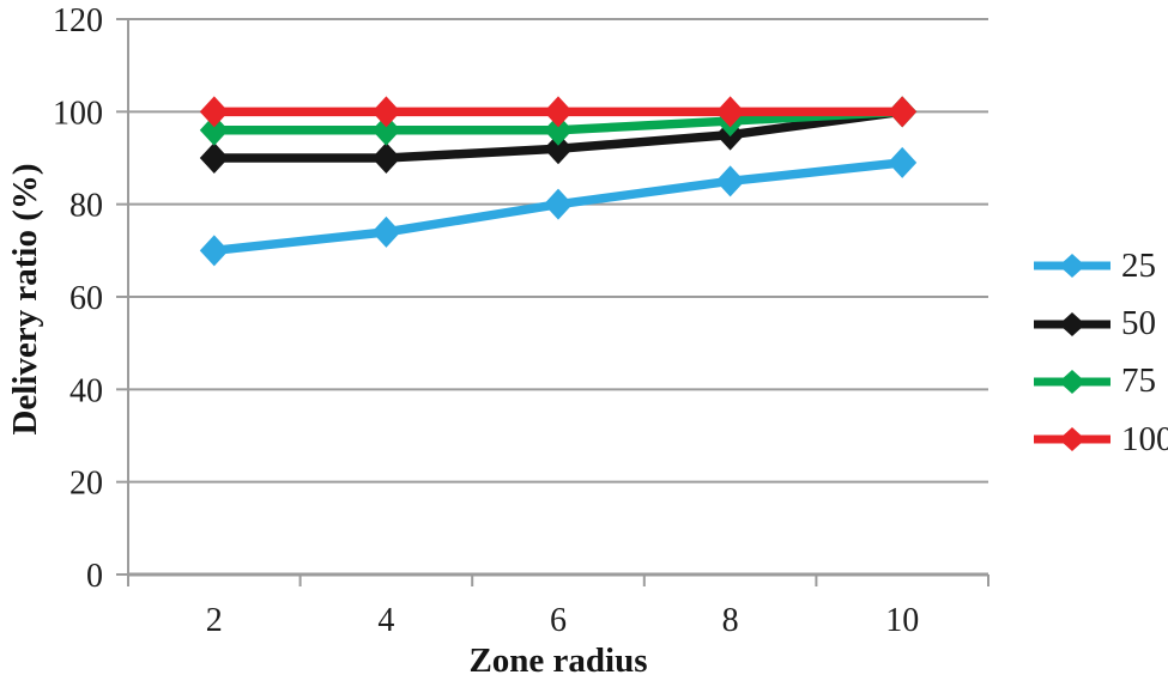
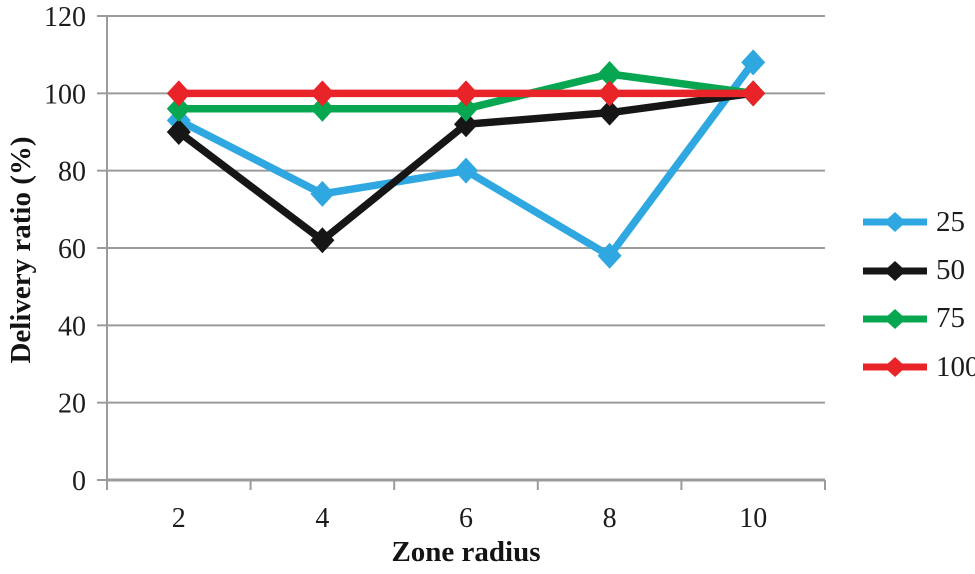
25/2: 70 -> 93
50/4: 90 -> 62
25/8: 85 -> 58
75/8: 98 -> 105
25/10: 89 -> 108
